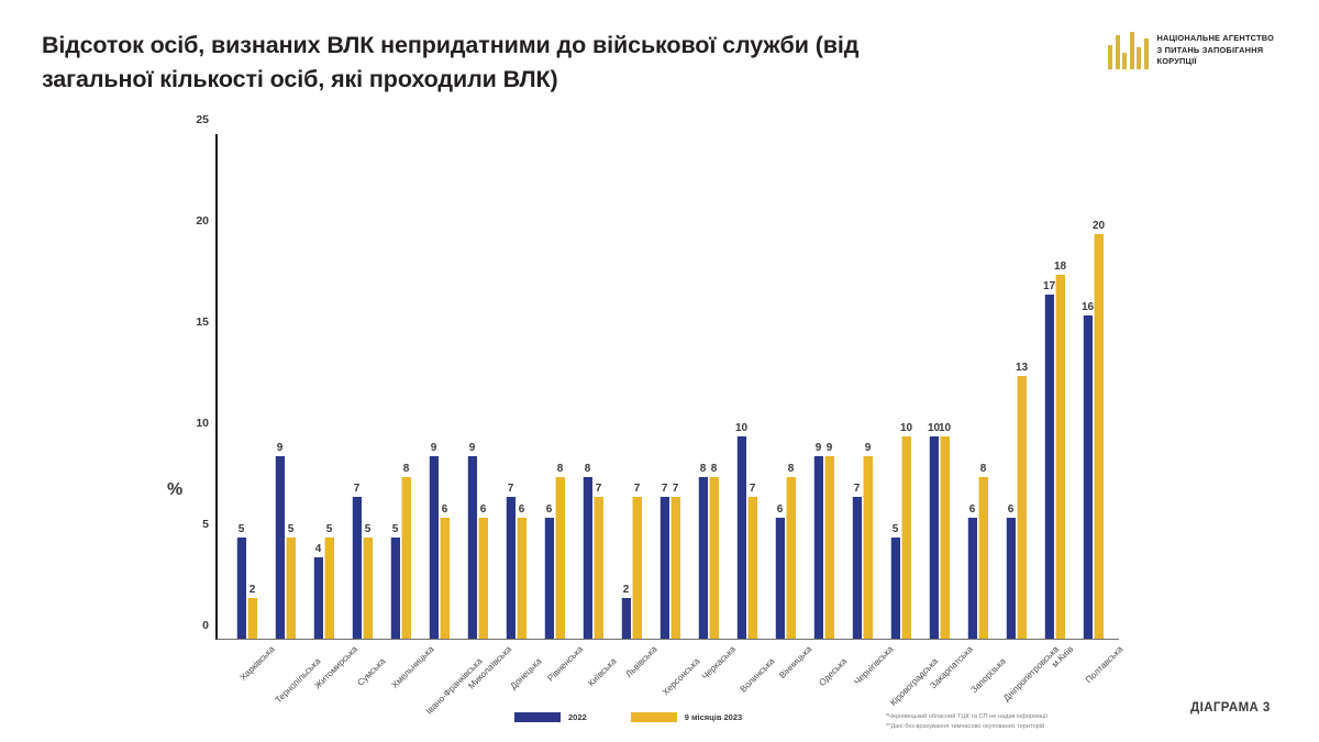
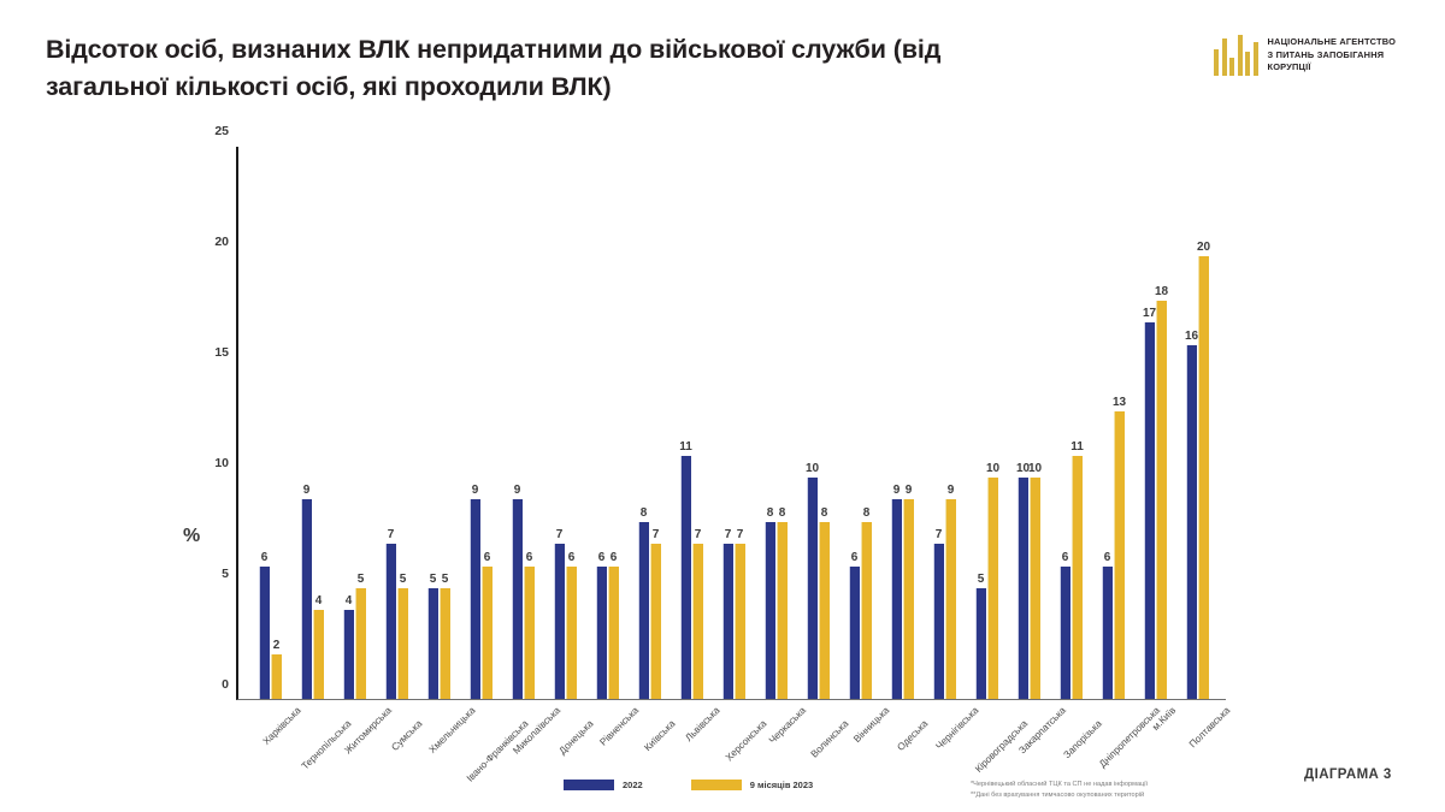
2022/Харківська: 5 -> 6
9 місяців 2023/Тернопільська: 5 -> 4
9 місяців 2023/Хмельницька: 8 -> 5
9 місяців 2023/Рівненська: 8 -> 6
2022/Львівська: 2 -> 11
9 місяців 2023/Волинська: 7 -> 8
9 місяців 2023/Запорізька: 8 -> 11
